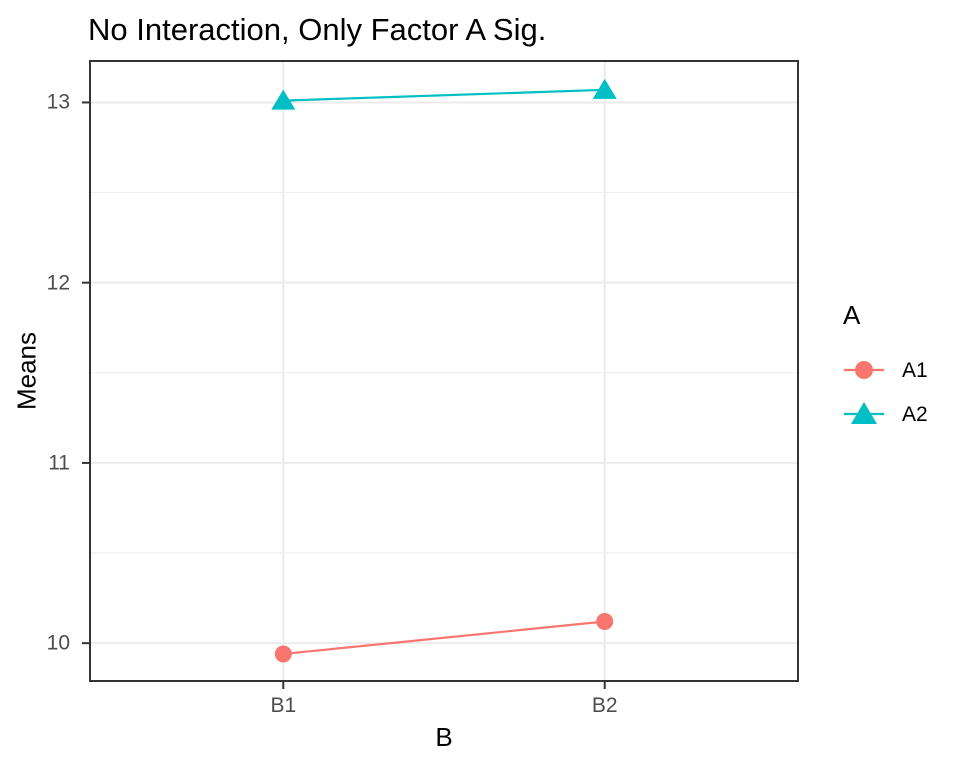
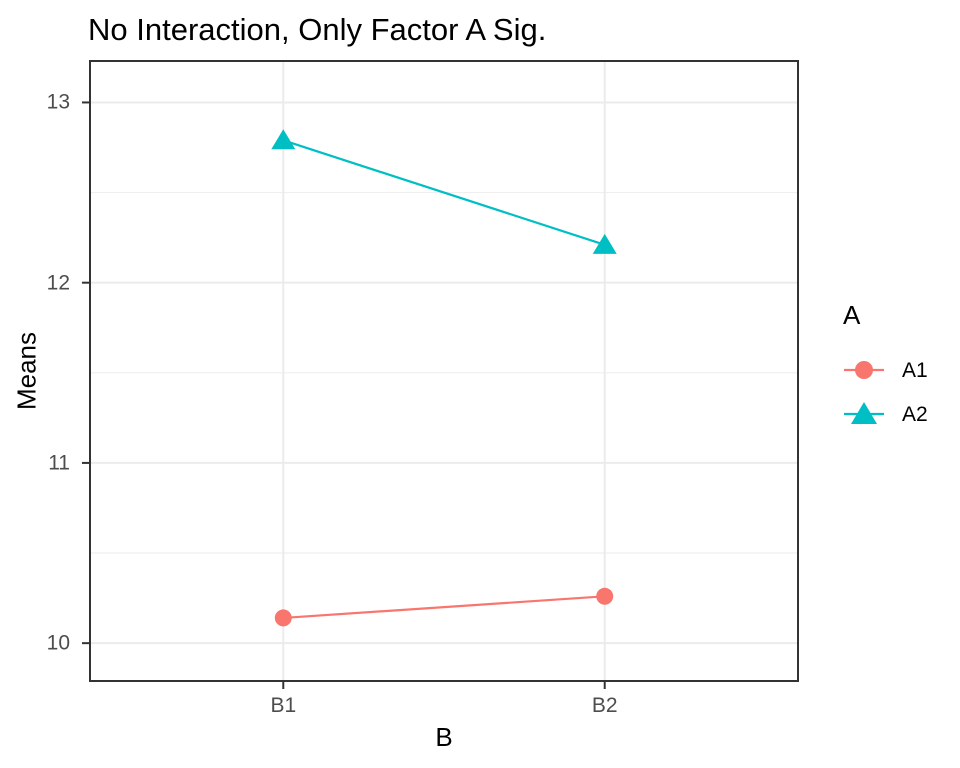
A1/B1: 9.94 -> 10.14
A2/B1: 13.01 -> 12.79
A1/B2: 10.12 -> 10.26
A2/B2: 13.07 -> 12.21
